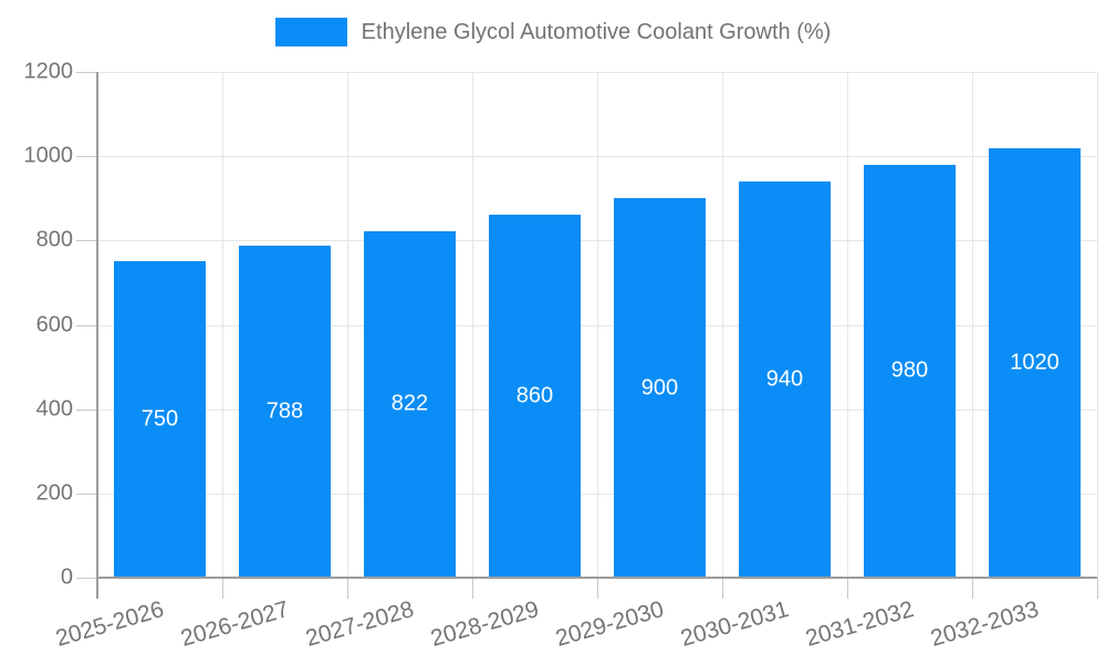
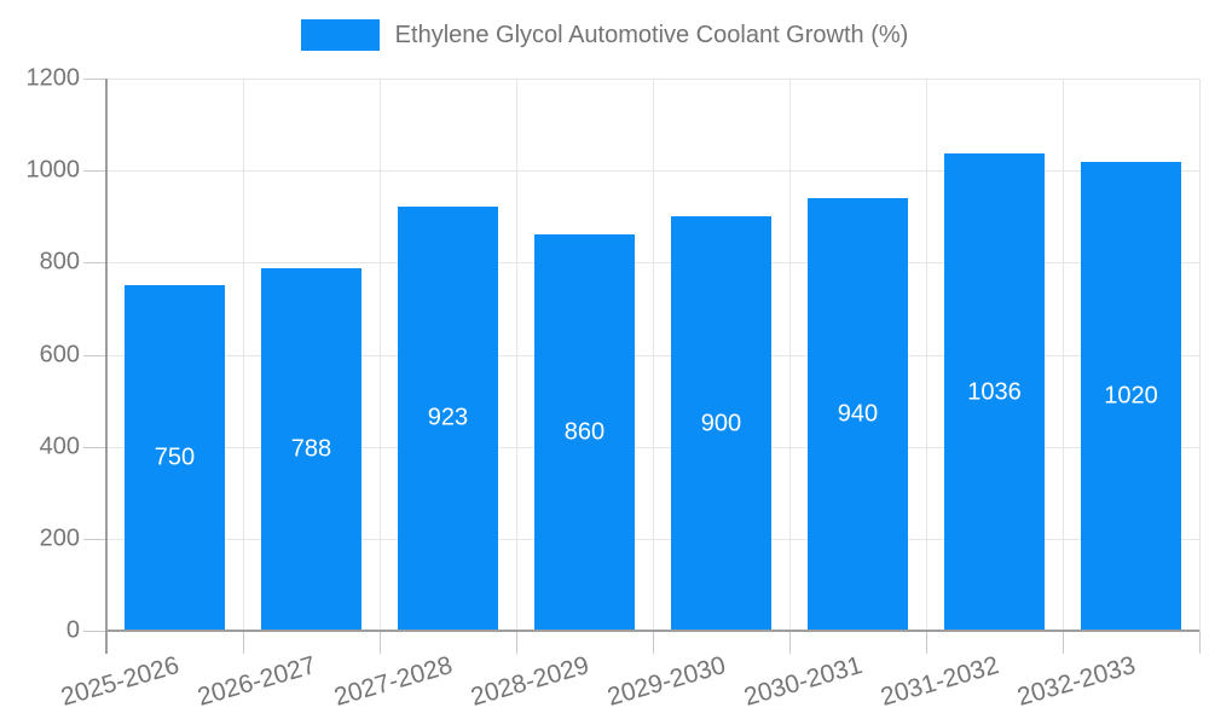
2027-2028: 822 -> 923
2031-2032: 980 -> 1036
